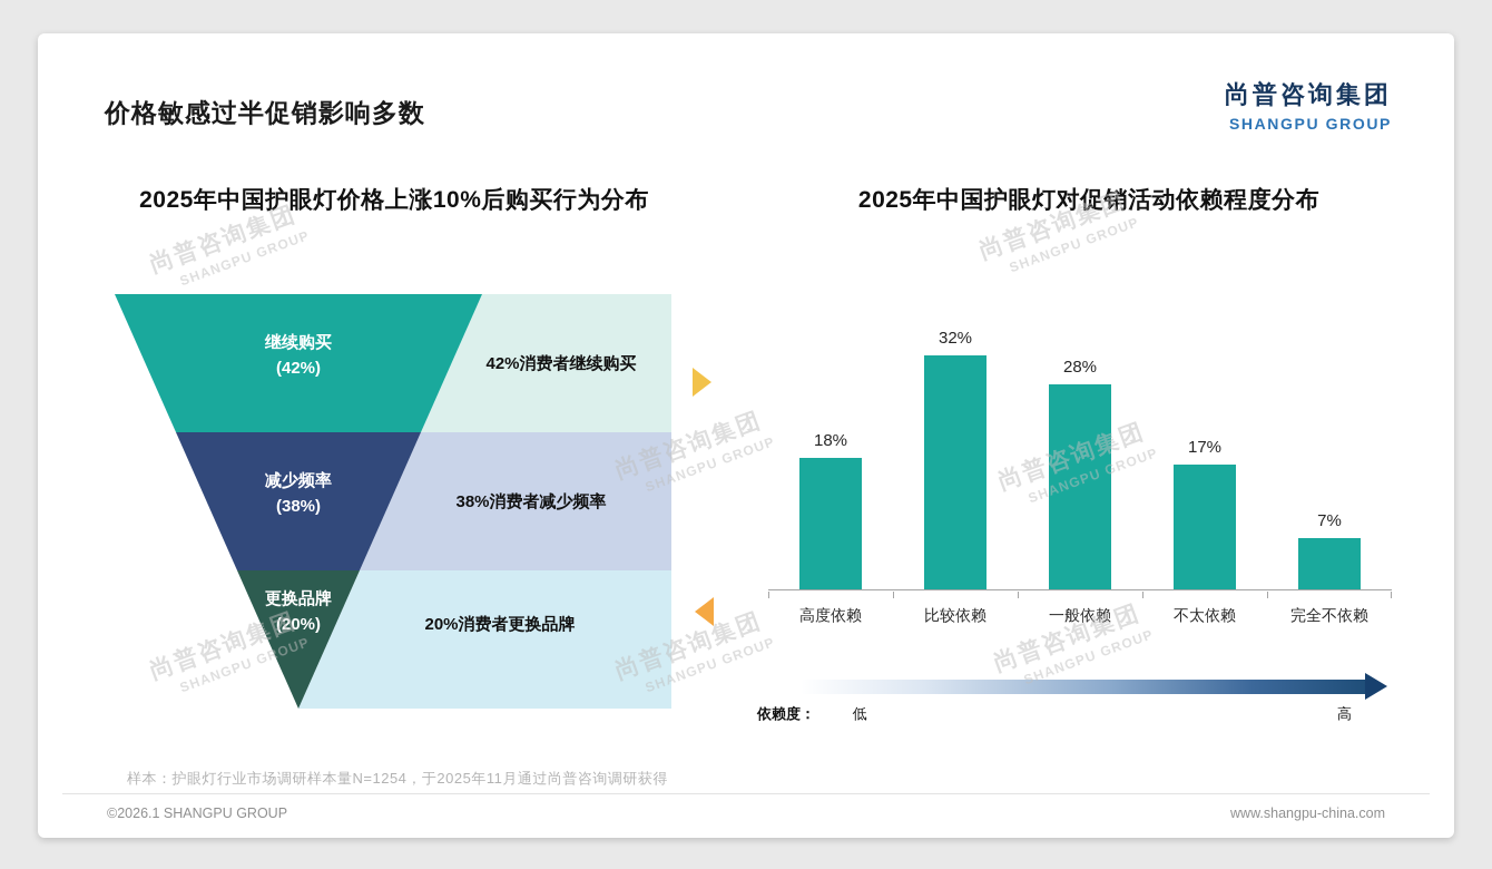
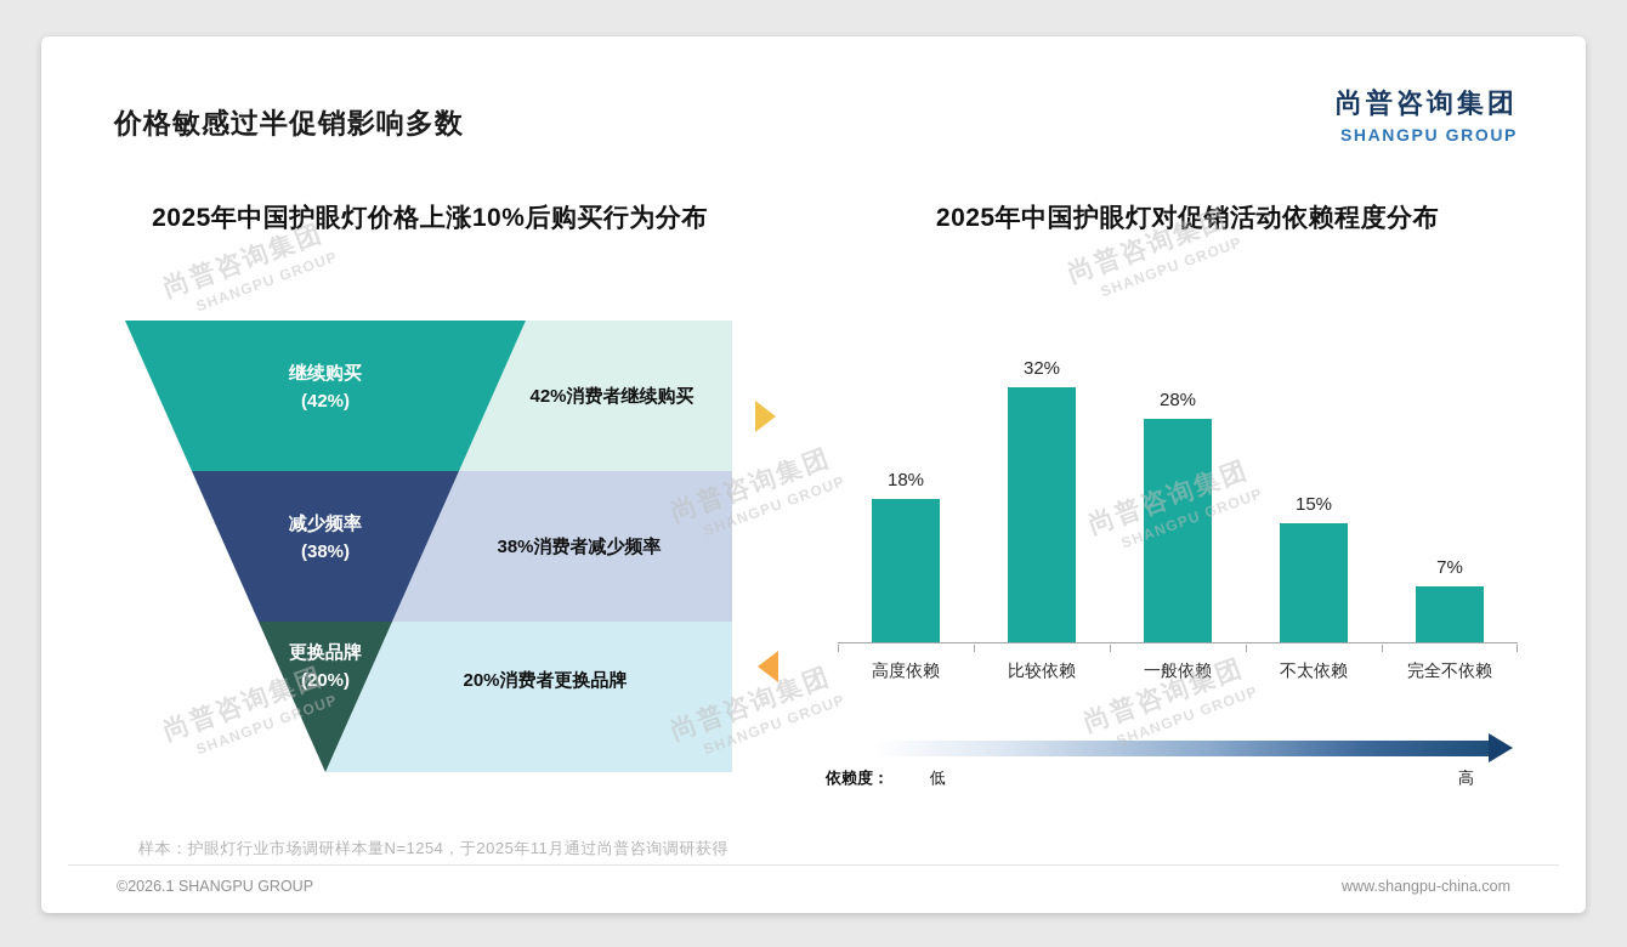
2025年中国护眼灯对促销活动依赖程度分布/不太依赖: 17% -> 15%
